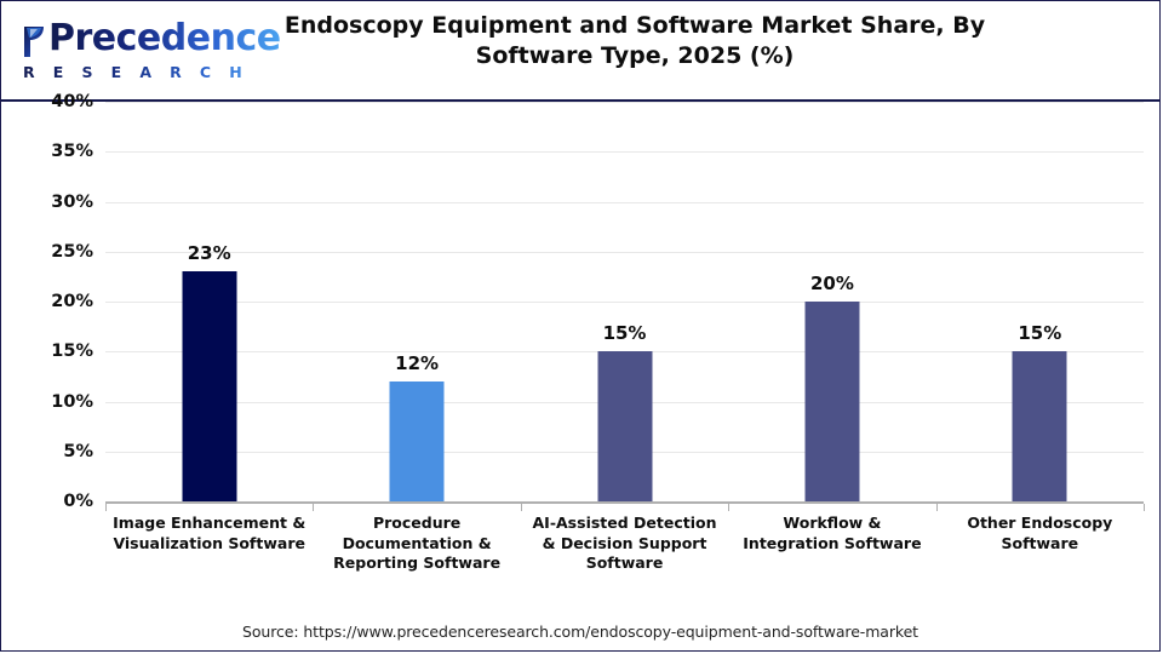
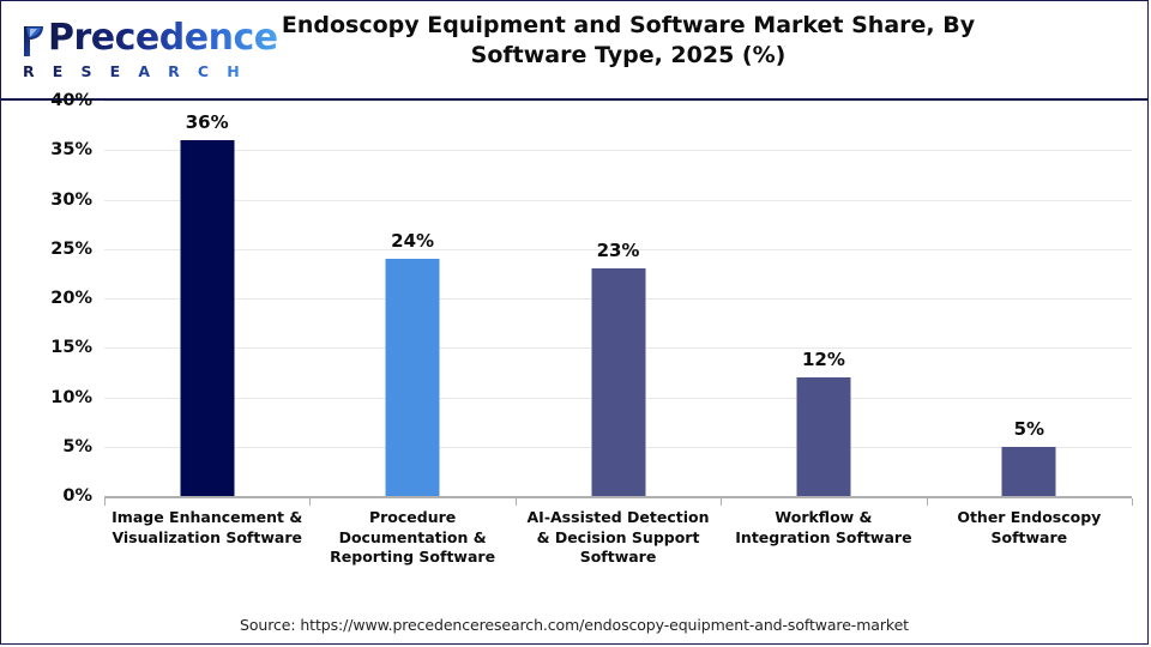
Image Enhancement & Visualization Software: 23% -> 36%
Procedure Documentation & Reporting Software: 12% -> 24%
AI-Assisted Detection & Decision Support Software: 15% -> 23%
Workflow & Integration Software: 20% -> 12%
Other Endoscopy Software: 15% -> 5%
